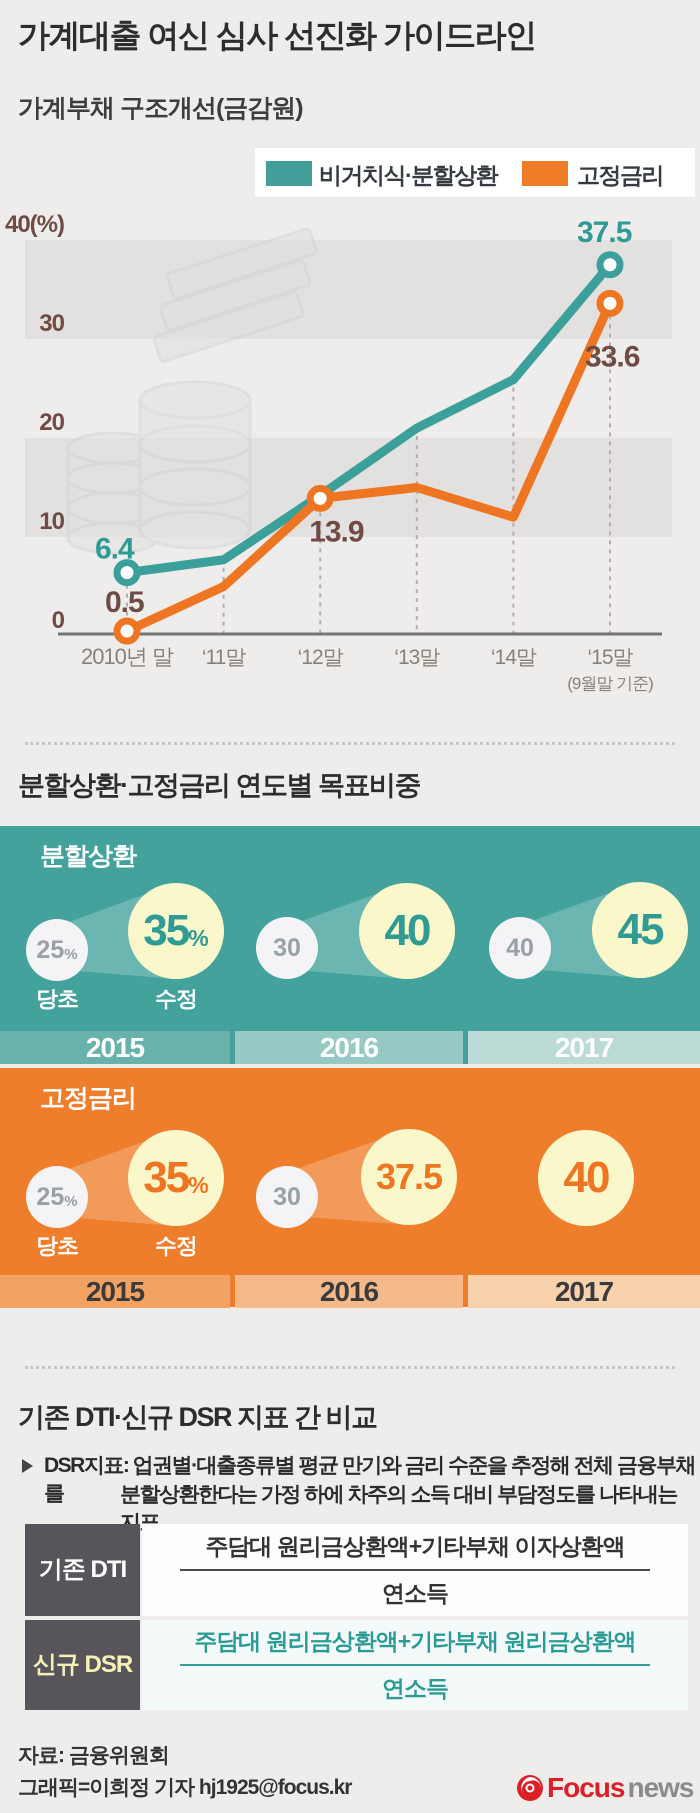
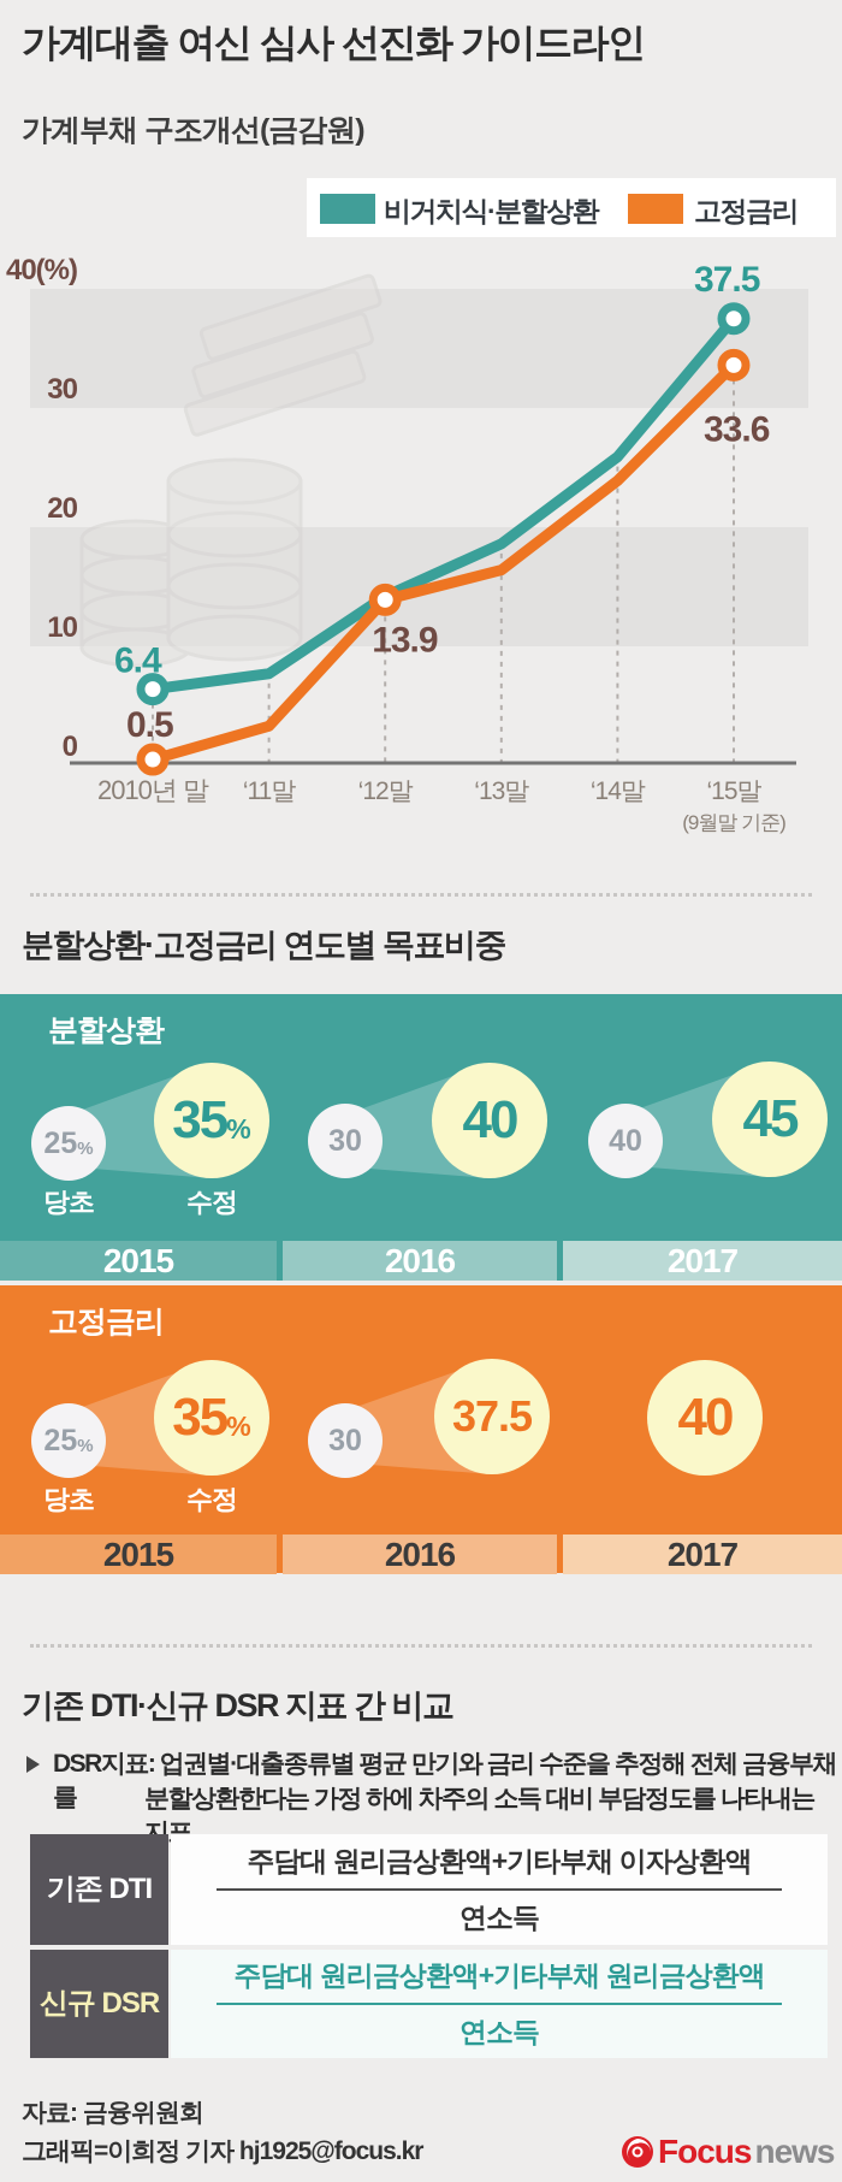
고정금리/‘11말: 5 -> 3
비거치식·분할상환/‘13말: 21 -> 19
고정금리/‘13말: 15 -> 16
고정금리/‘14말: 12 -> 24
